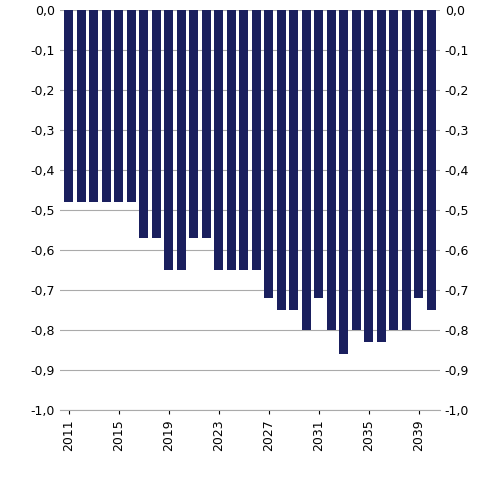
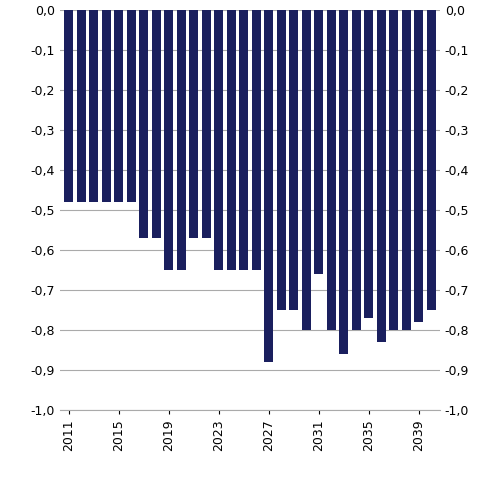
2027: -0,72 -> -0,88
2031: -0,72 -> -0,66
2035: -0,83 -> -0,77
2039: -0,72 -> -0,78
